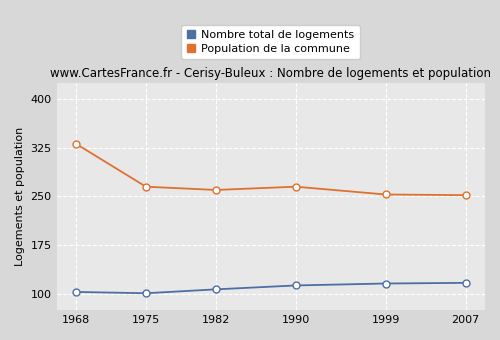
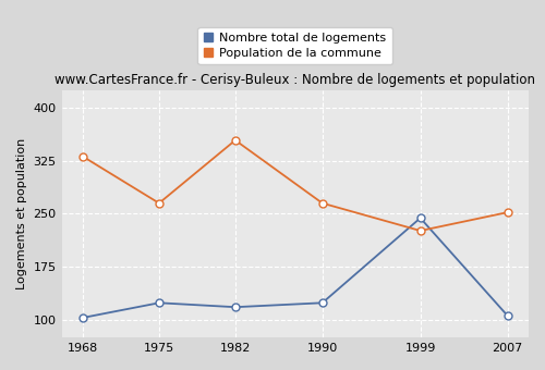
Nombre total de logements/1975: 101 -> 124
Nombre total de logements/1982: 107 -> 118
Population de la commune/1982: 260 -> 354
Nombre total de logements/1990: 113 -> 124
Nombre total de logements/1999: 116 -> 244
Population de la commune/1999: 253 -> 226
Nombre total de logements/2007: 117 -> 106
